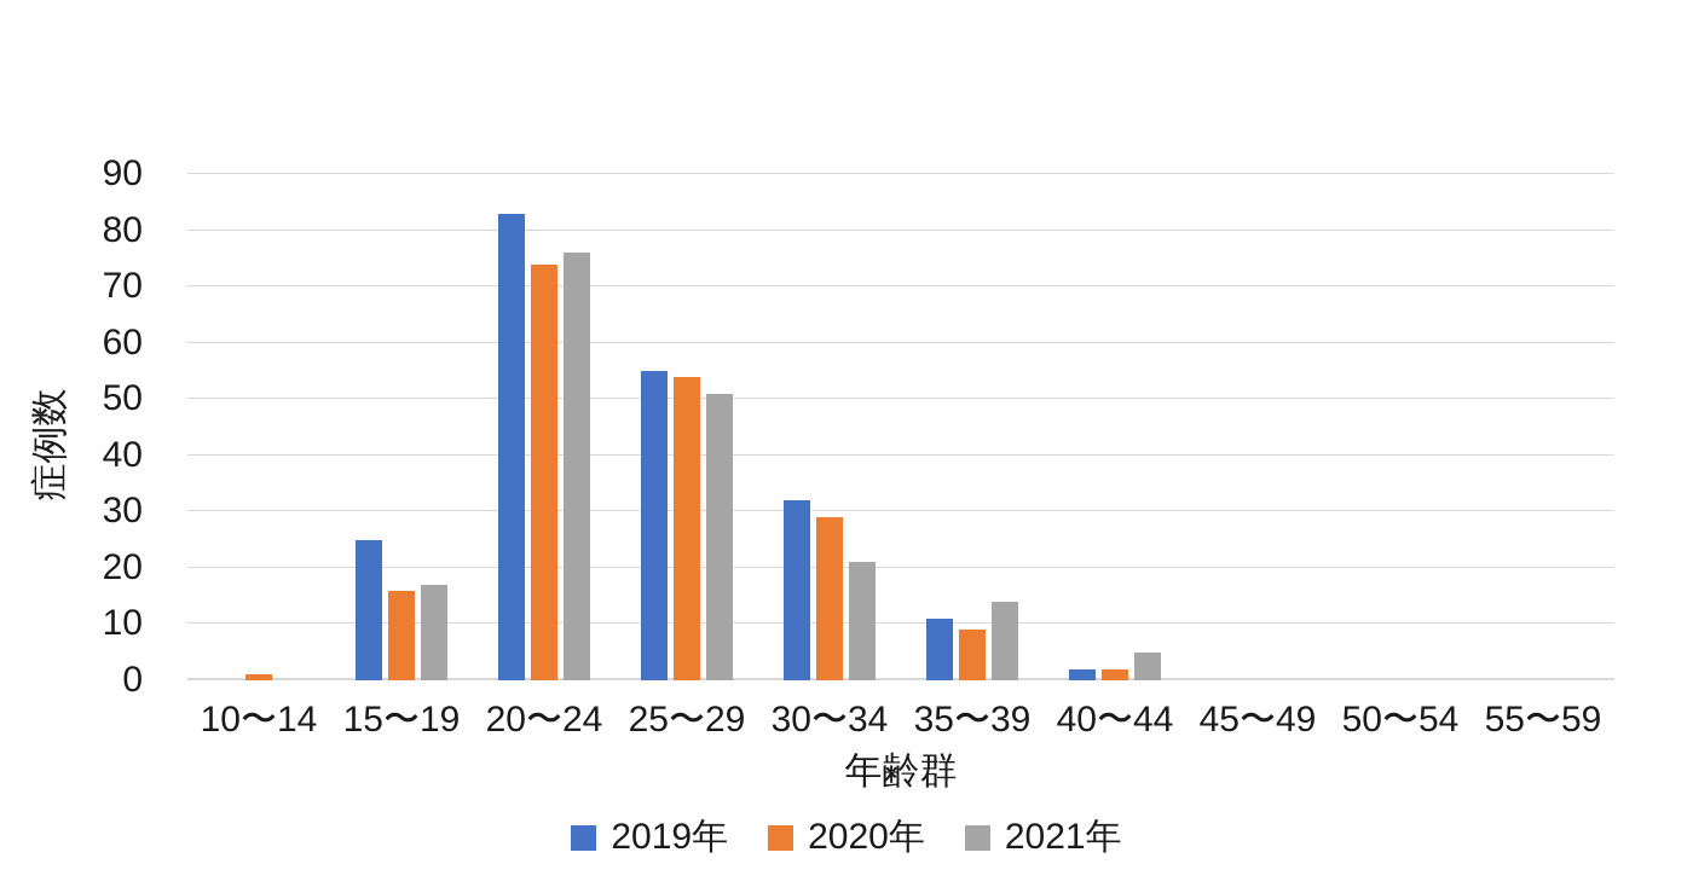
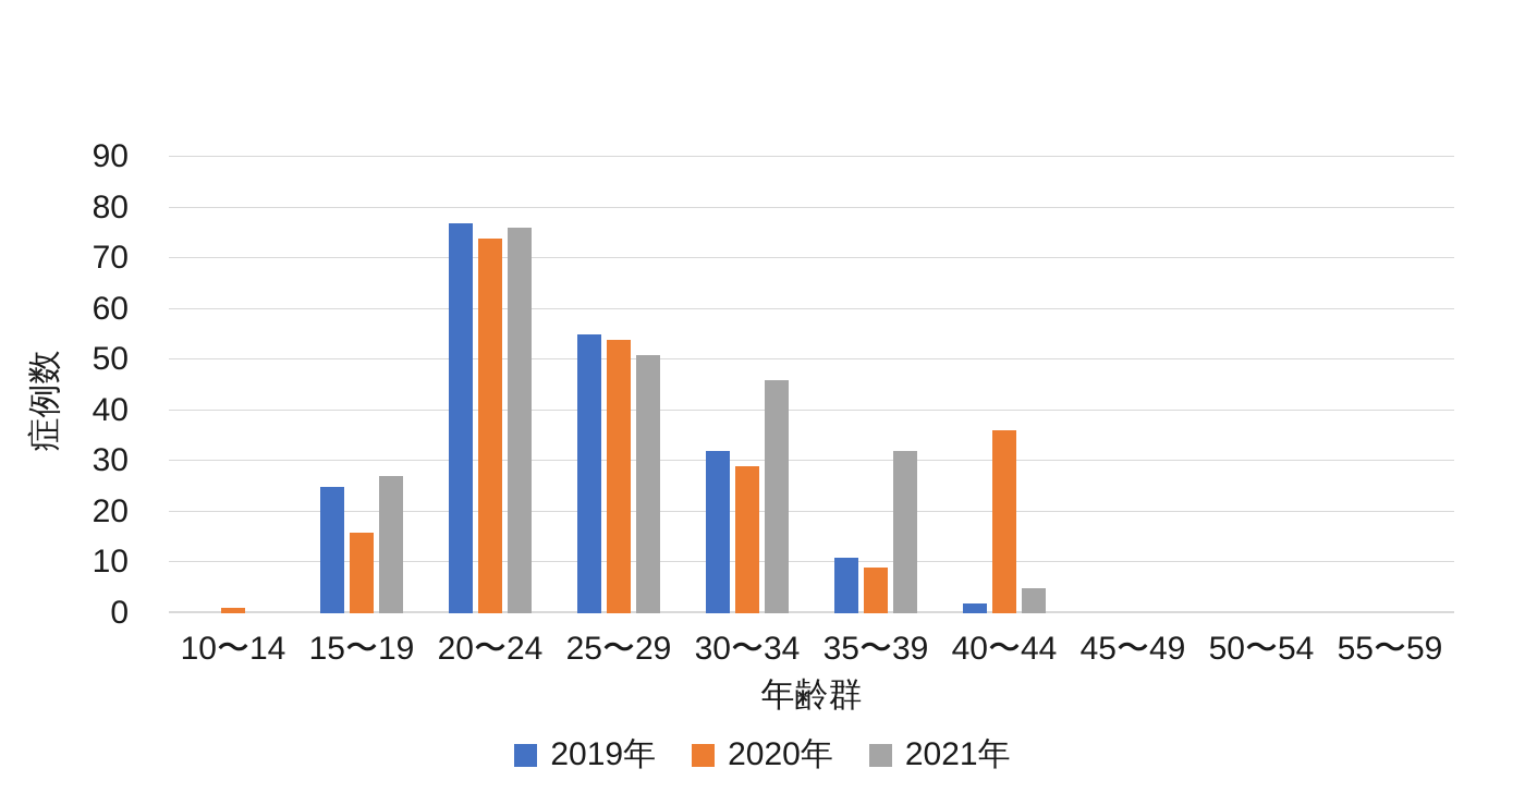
2021年/15〜19: 17 -> 27
2019年/20〜24: 83 -> 77
2021年/30〜34: 21 -> 46
2021年/35〜39: 14 -> 32
2020年/40〜44: 2 -> 36
